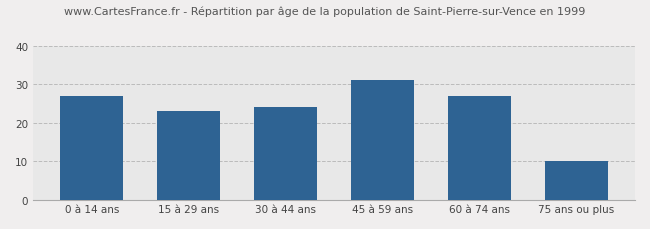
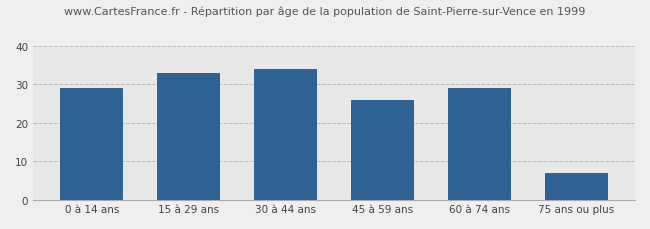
0 à 14 ans: 27 -> 29
15 à 29 ans: 23 -> 33
30 à 44 ans: 24 -> 34
45 à 59 ans: 31 -> 26
60 à 74 ans: 27 -> 29
75 ans ou plus: 10 -> 7
